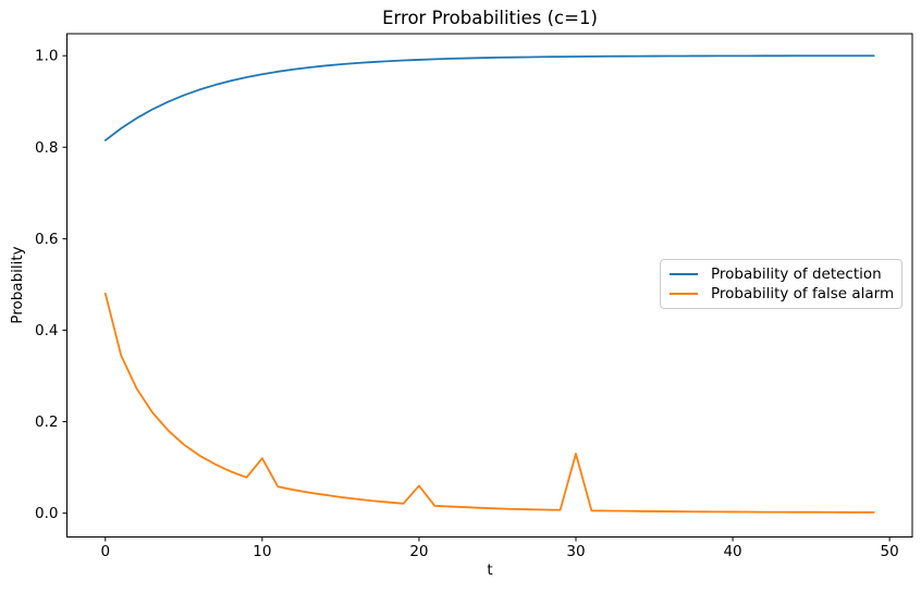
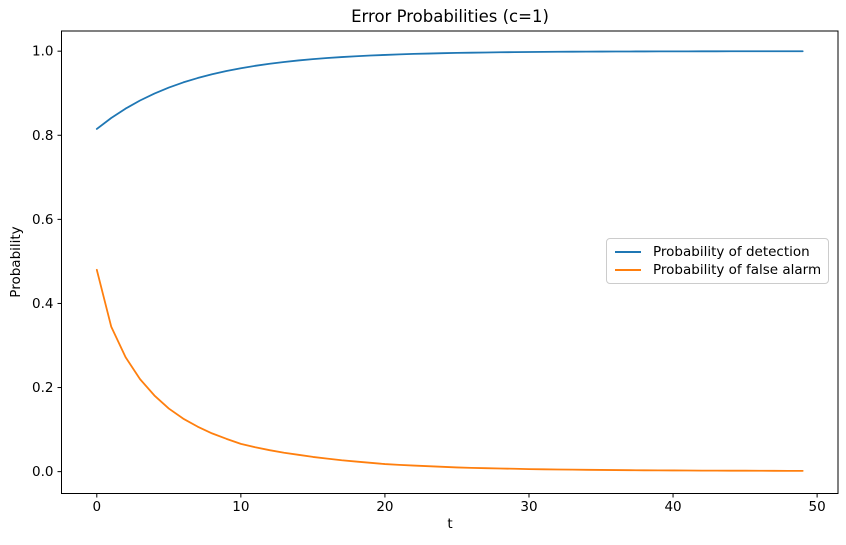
Probability of false alarm/10: 0.12 -> 0.07
Probability of false alarm/20: 0.06 -> 0.02
Probability of false alarm/30: 0.13 -> 0.01
